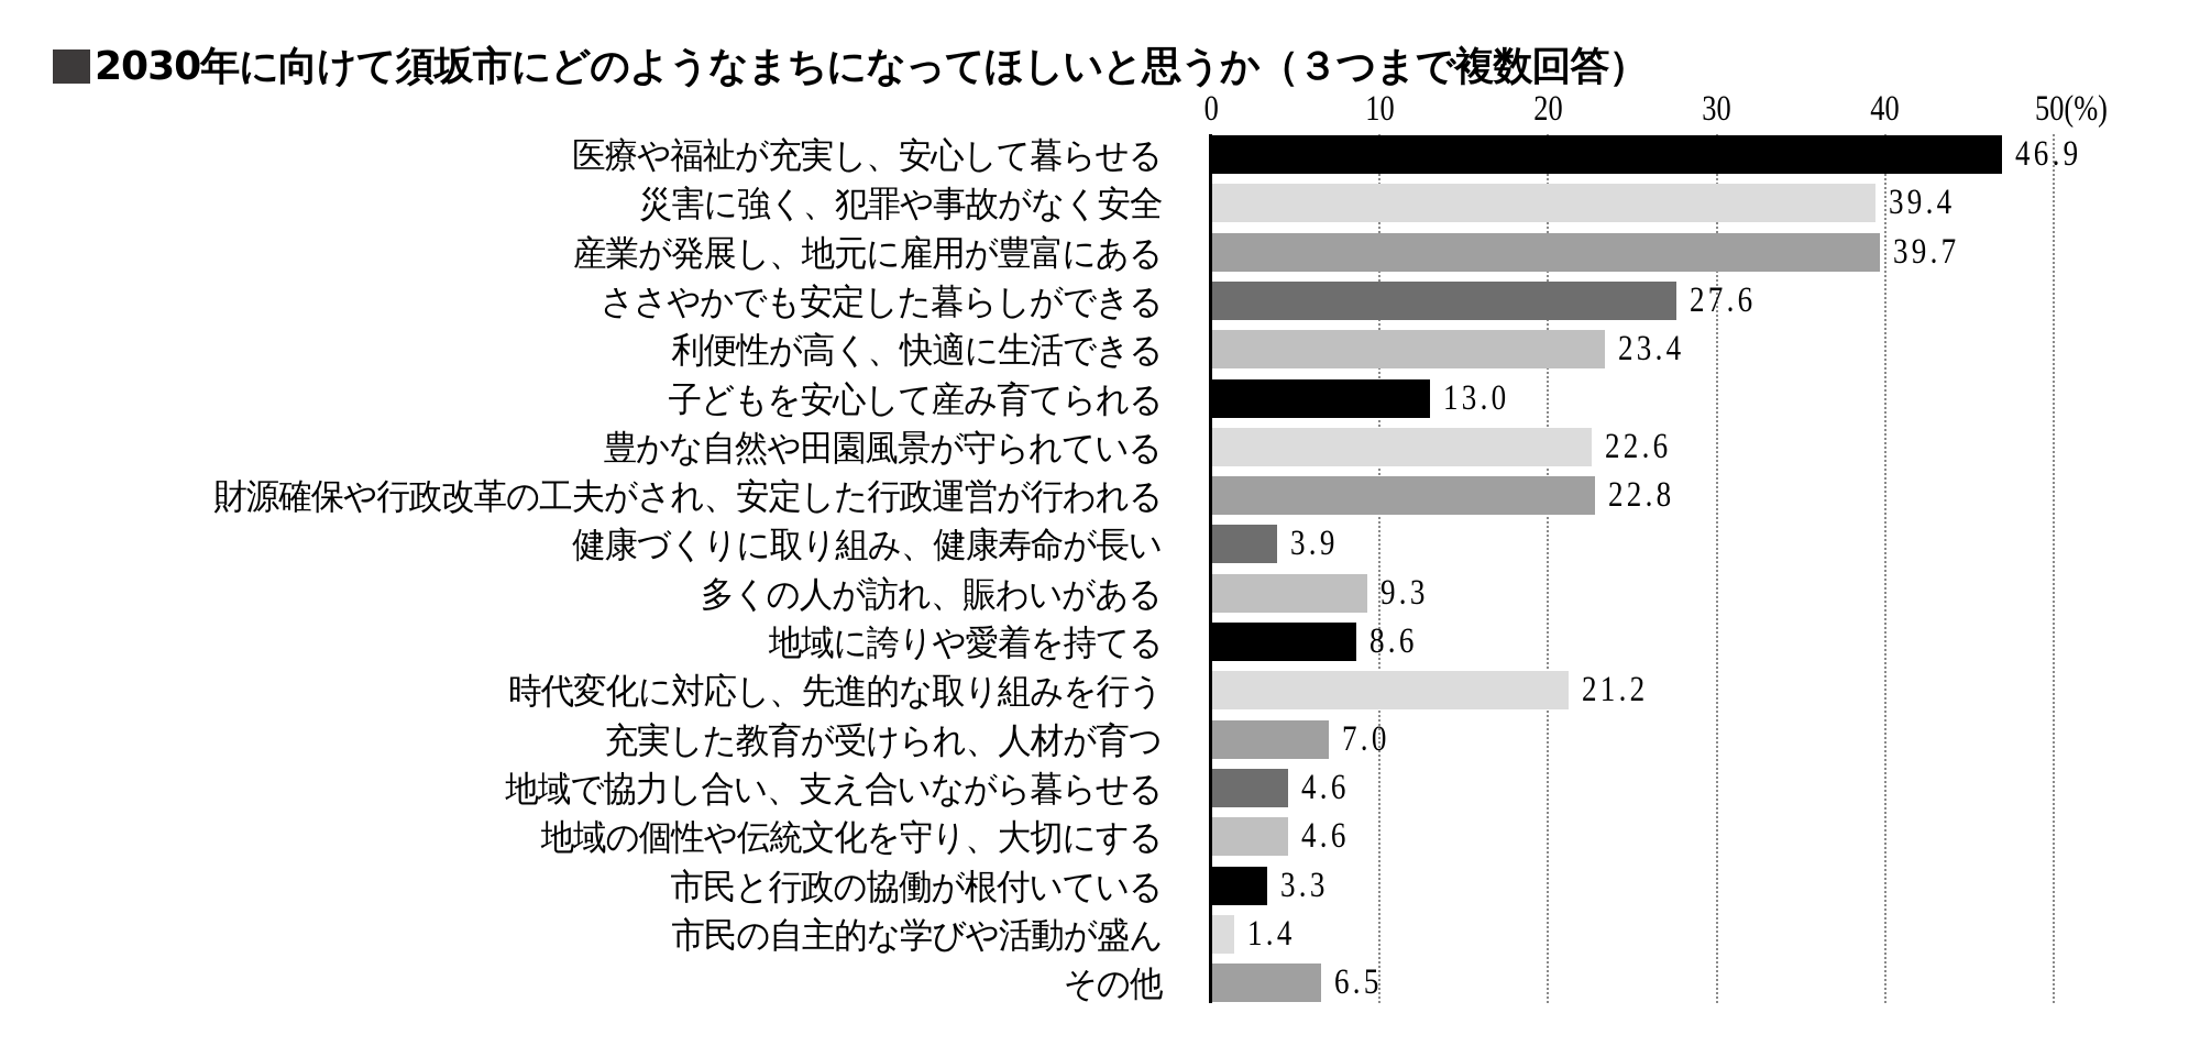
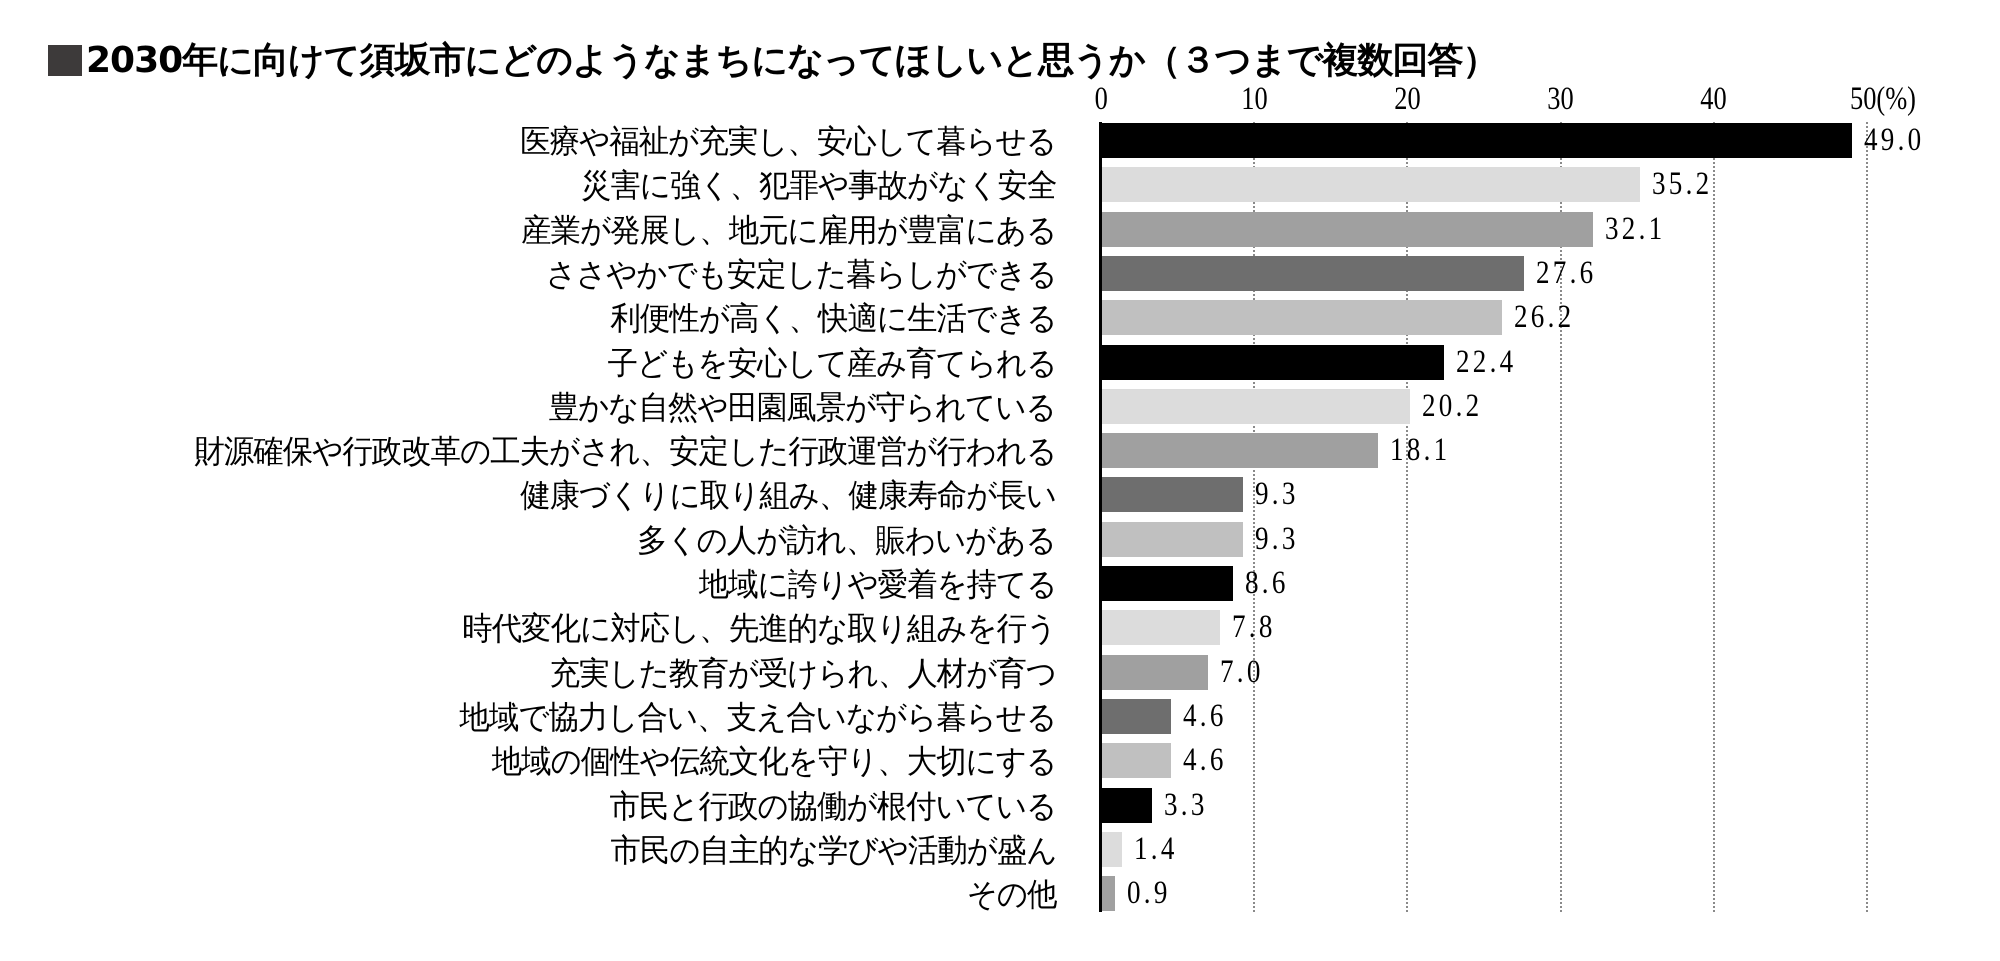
医療や福祉が充実し、安心して暮らせる: 46.9 -> 49.0
災害に強く、犯罪や事故がなく安全: 39.4 -> 35.2
産業が発展し、地元に雇用が豊富にある: 39.7 -> 32.1
利便性が高く、快適に生活できる: 23.4 -> 26.2
子どもを安心して産み育てられる: 13.0 -> 22.4
豊かな自然や田園風景が守られている: 22.6 -> 20.2
財源確保や行政改革の工夫がされ、安定した行政運営が行われる: 22.8 -> 18.1
健康づくりに取り組み、健康寿命が長い: 3.9 -> 9.3
時代変化に対応し、先進的な取り組みを行う: 21.2 -> 7.8
その他: 6.5 -> 0.9
